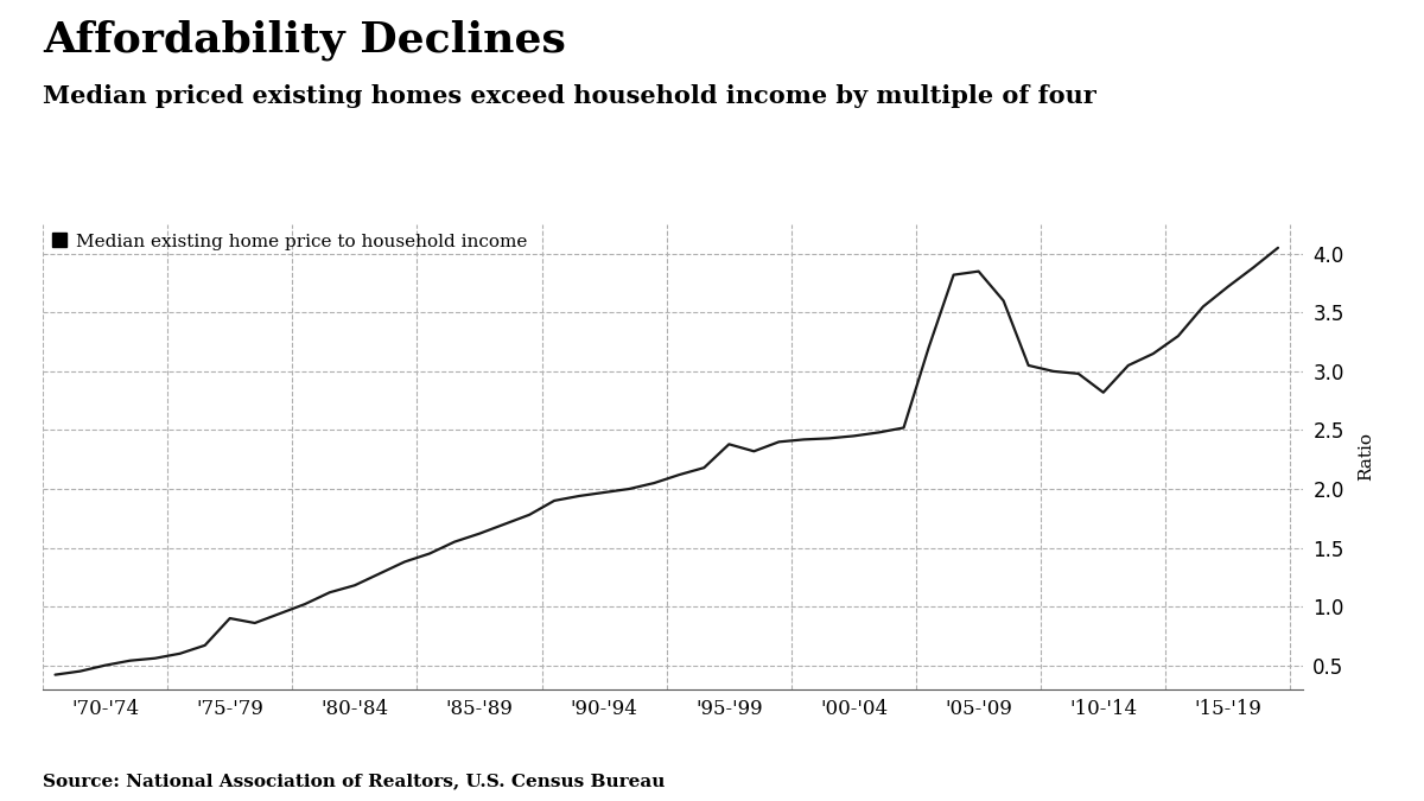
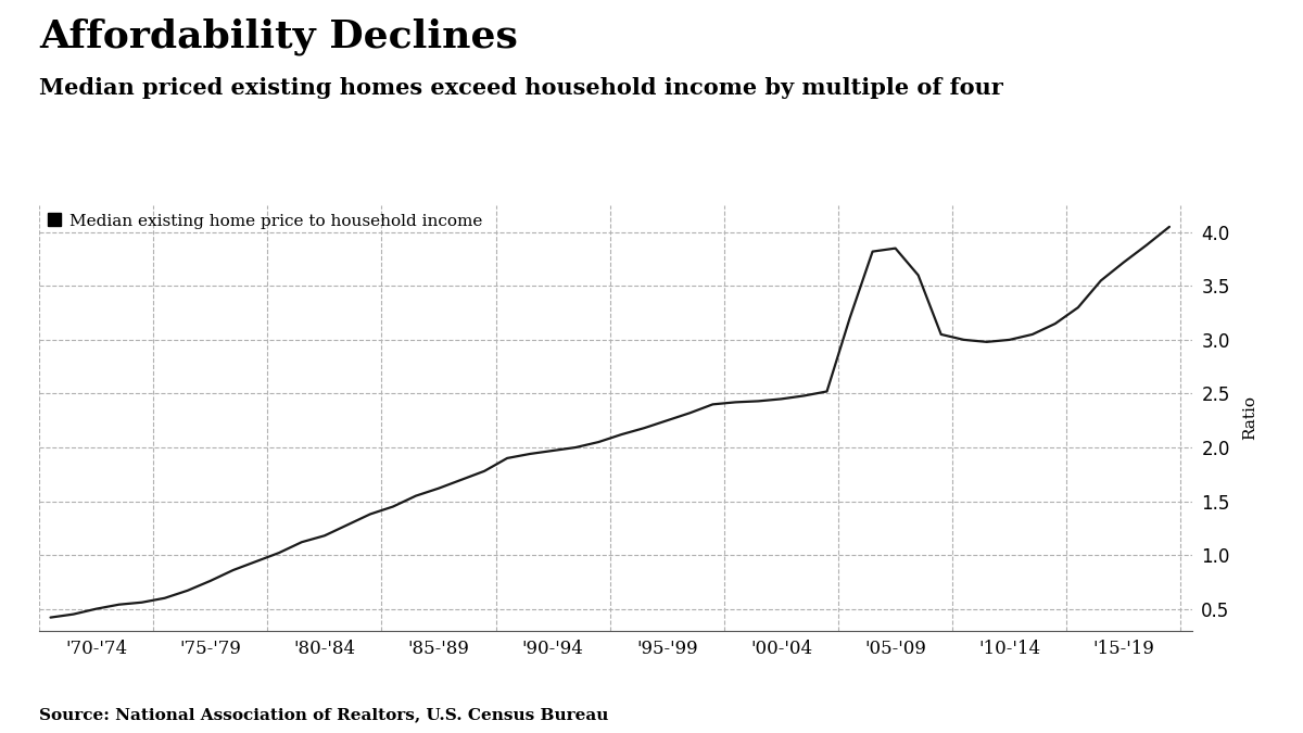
'75-'79: 0.90 -> 0.76
'95-'99: 2.38 -> 2.25
'10-'14: 2.82 -> 3.00
